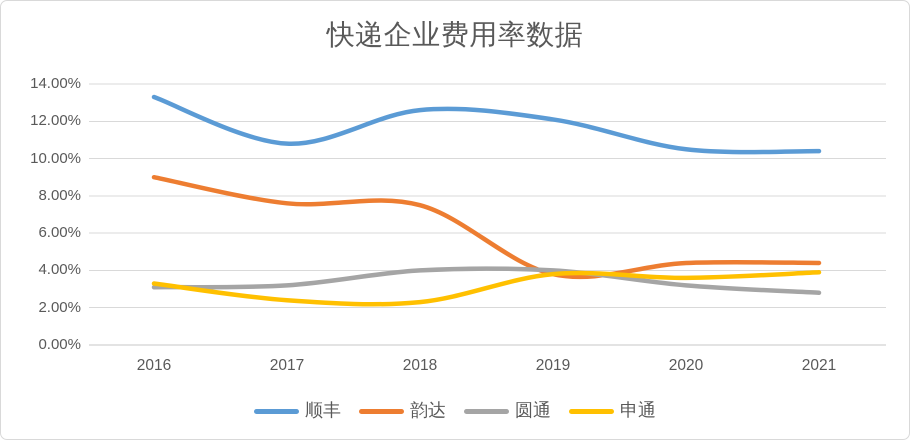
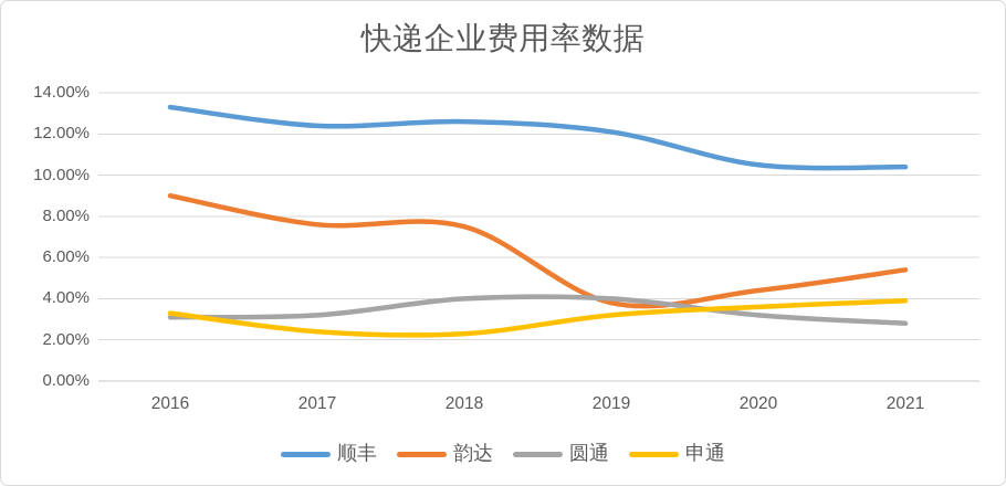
顺丰/2017: 10.8% -> 12.4%
申通/2019: 3.8% -> 3.2%
韵达/2021: 4.4% -> 5.4%
